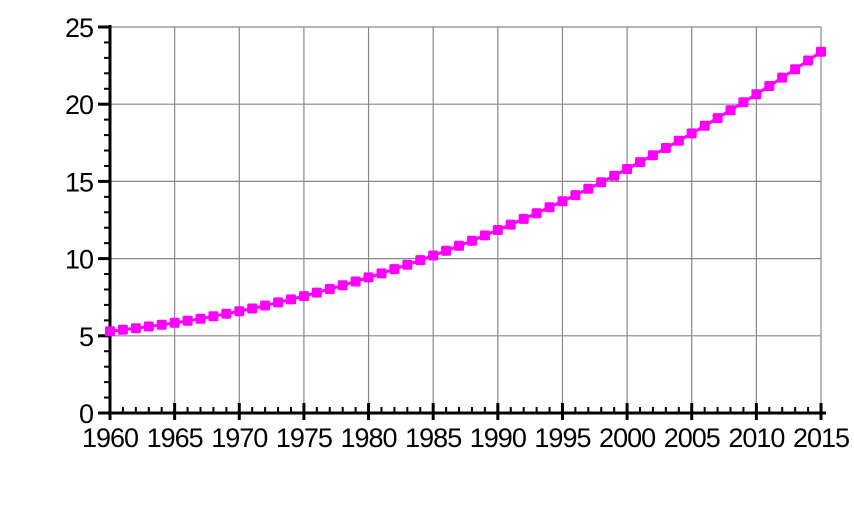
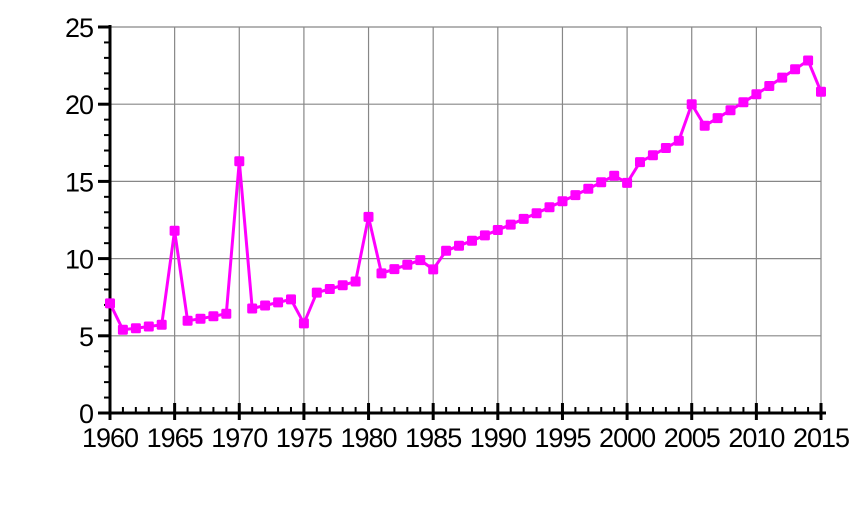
1960: 5.3 -> 7.1
1965: 5.8 -> 11.8
1970: 6.6 -> 16.3
1975: 7.6 -> 5.8
1980: 8.8 -> 12.7
1985: 10.2 -> 9.3
2000: 15.8 -> 14.9
2005: 18.1 -> 20.0
2015: 23.4 -> 20.8
